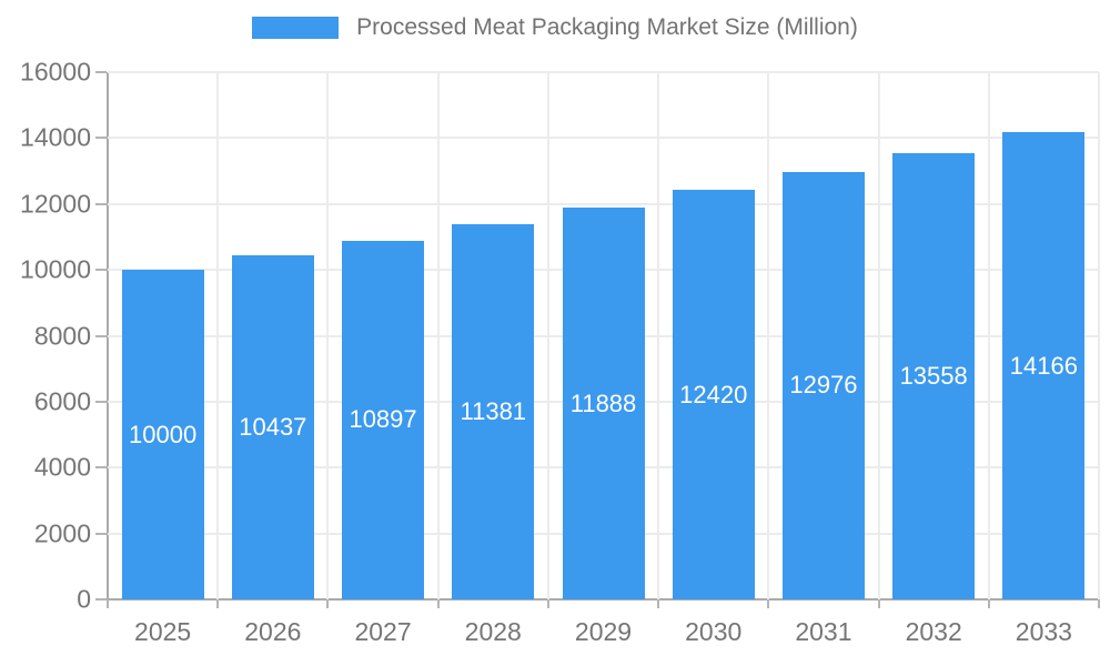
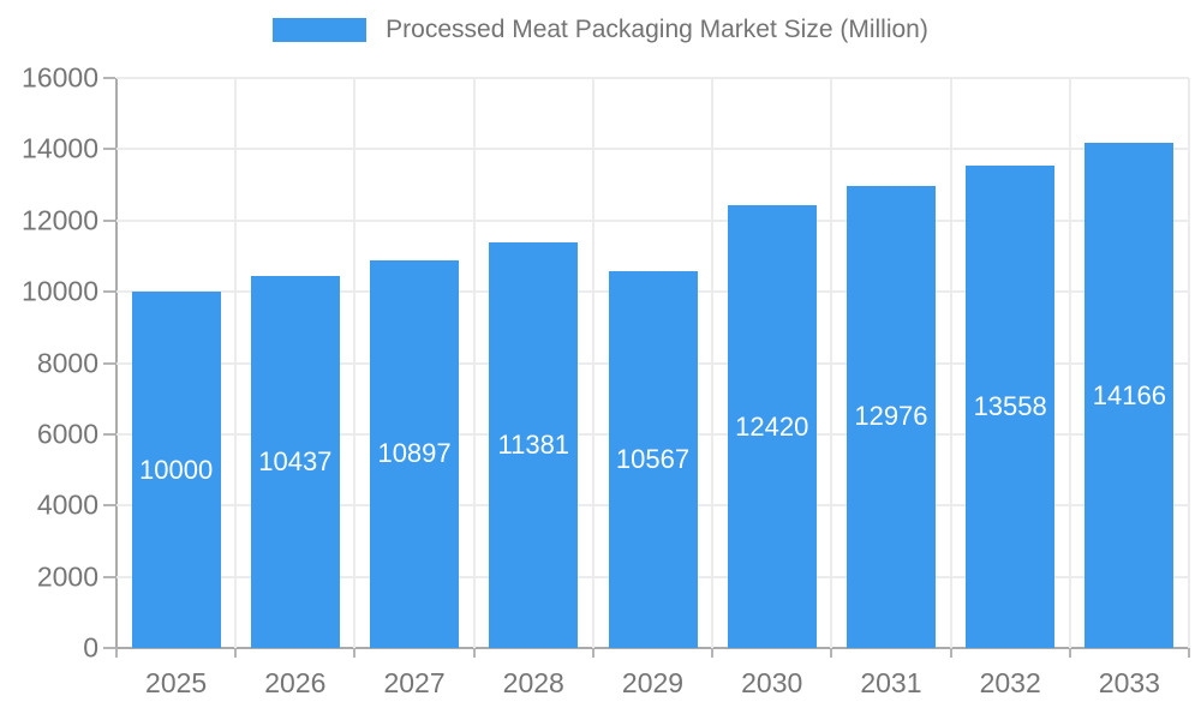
2029: 11888 -> 10567
